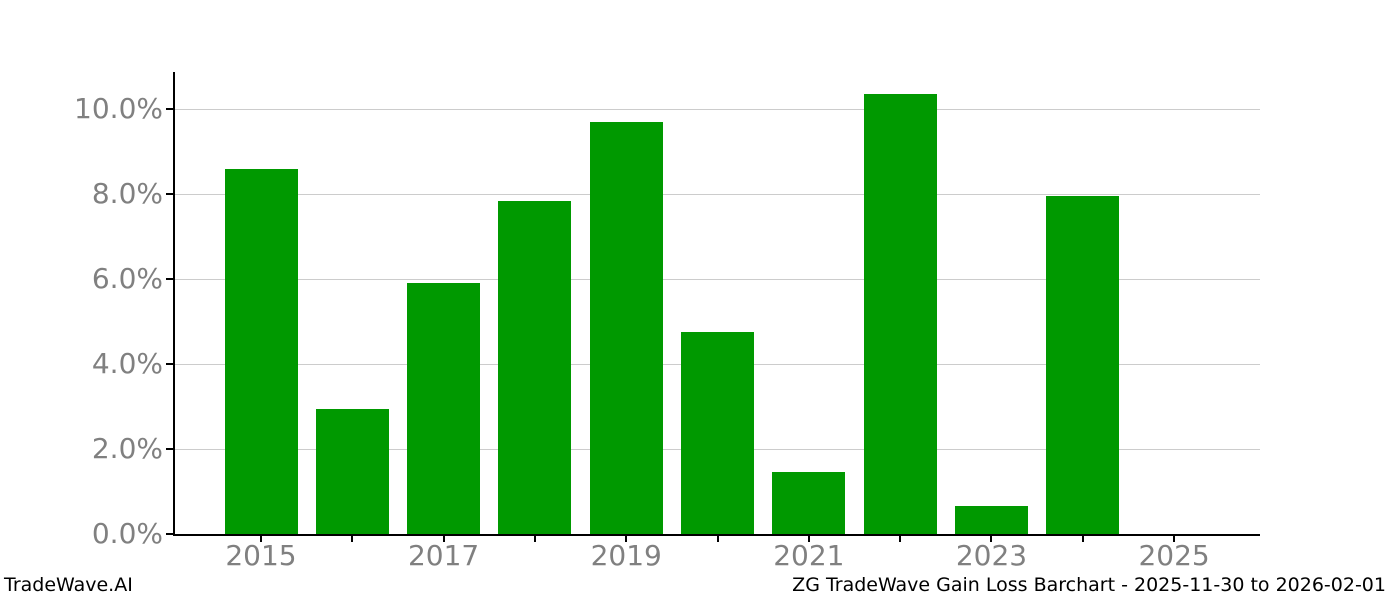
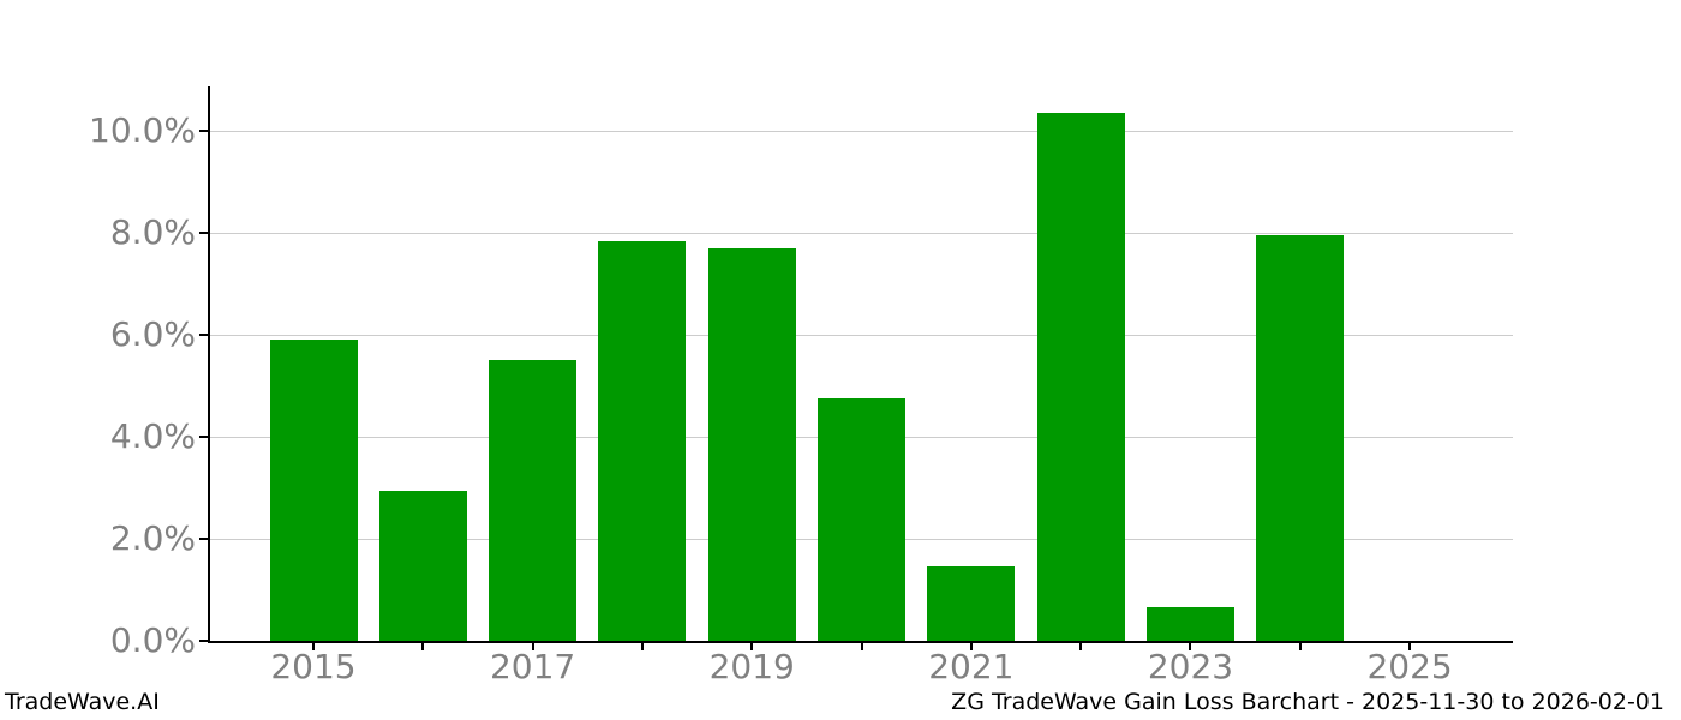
2015: 8.6% -> 5.9%
2017: 5.9% -> 5.5%
2019: 9.7% -> 7.7%
